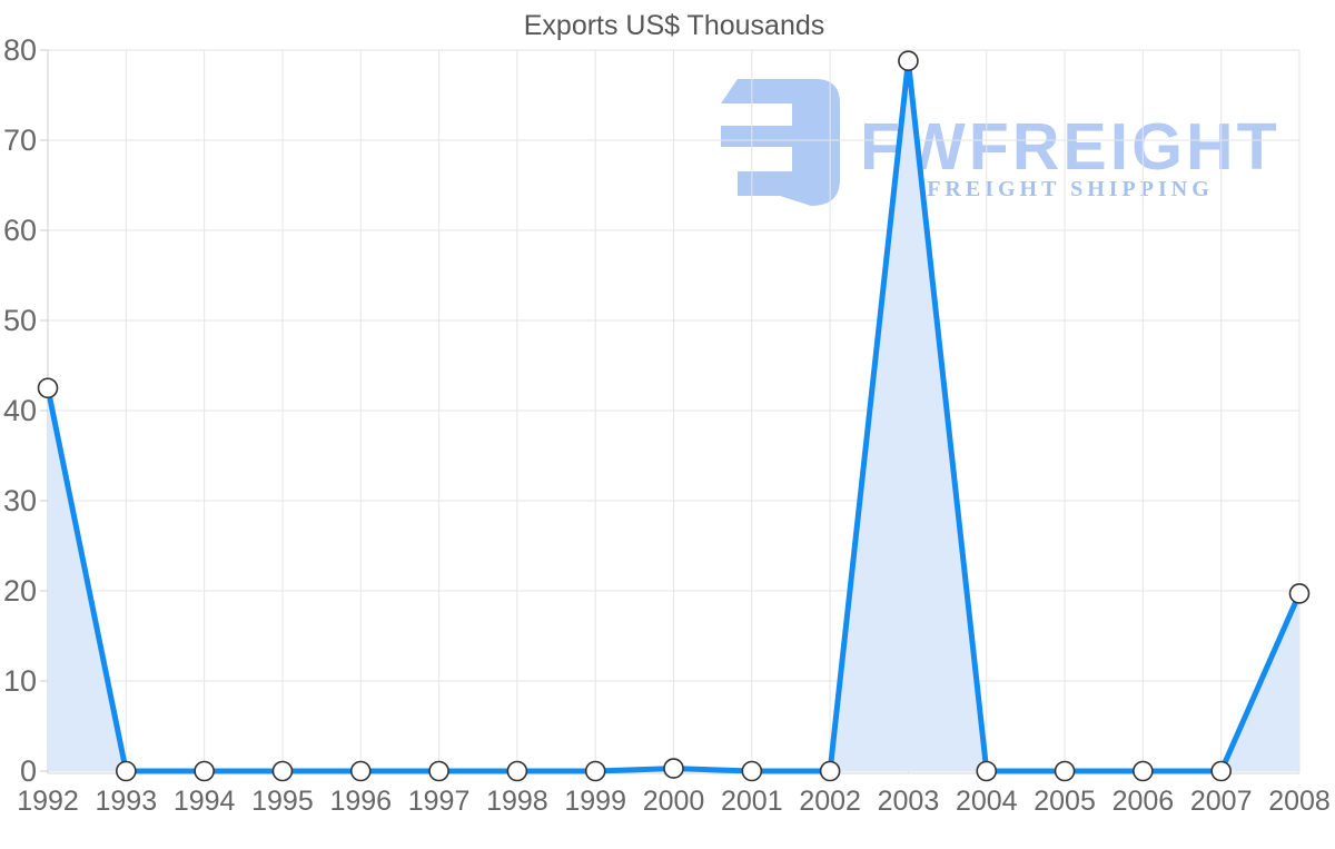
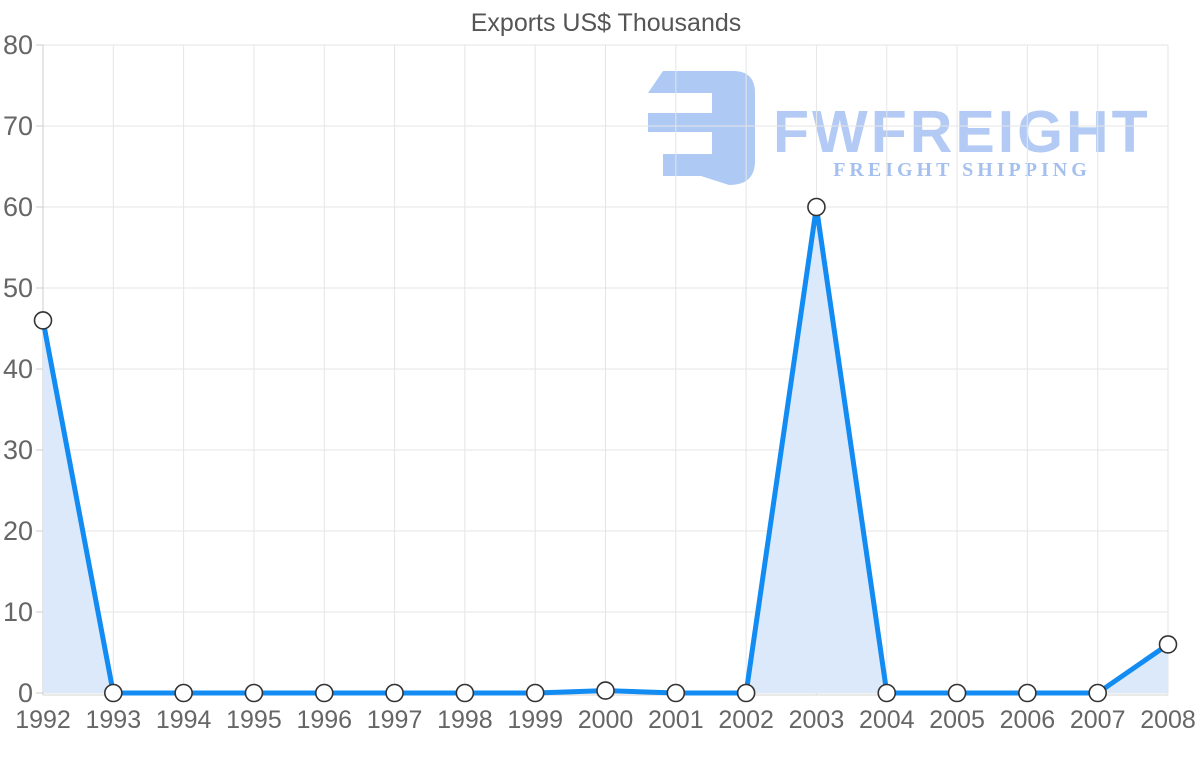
1992: 42 -> 46
2003: 79 -> 60
2008: 20 -> 6
